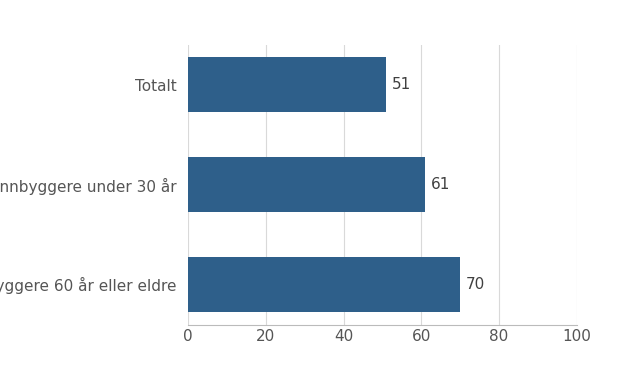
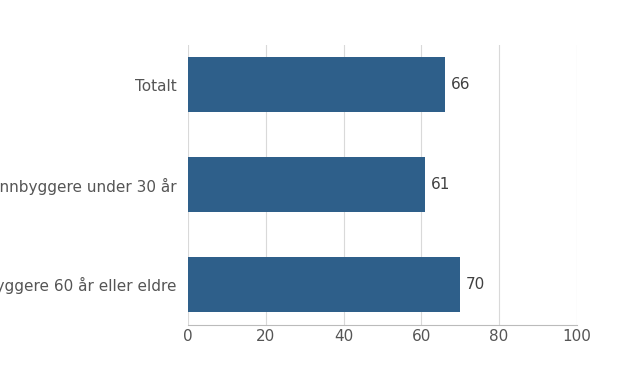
Totalt: 51 -> 66
